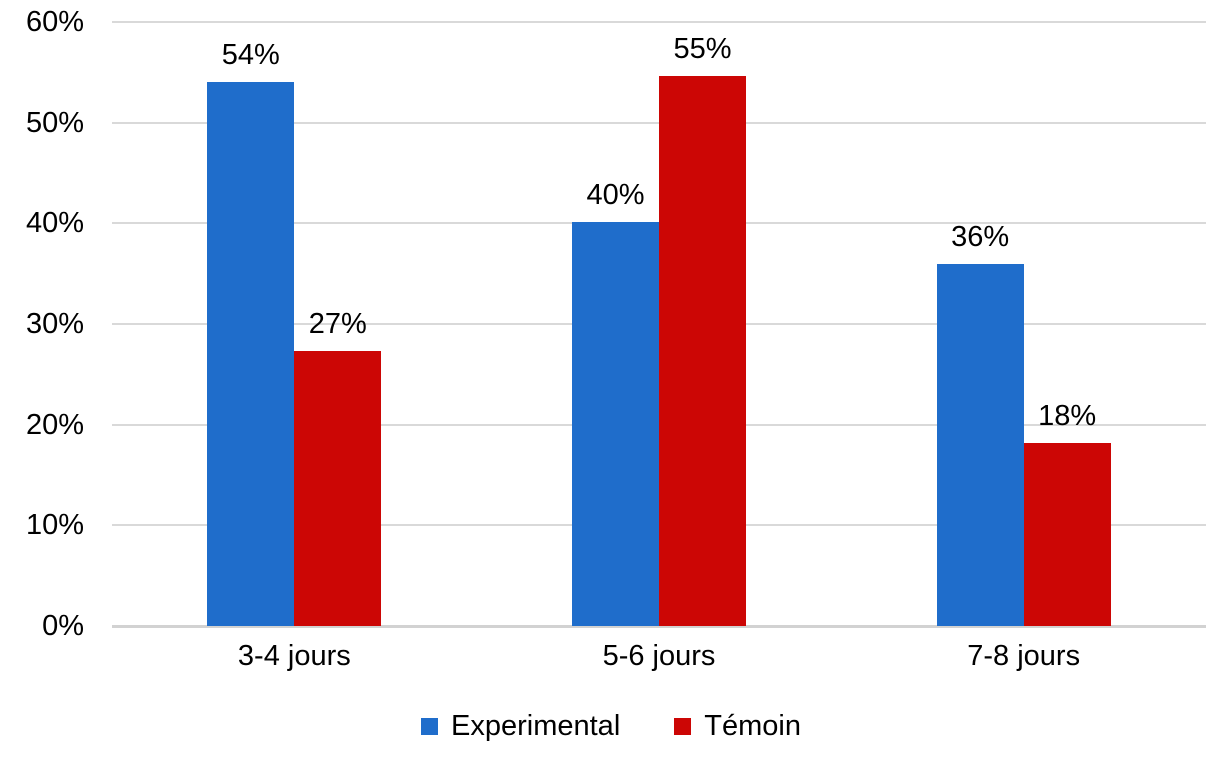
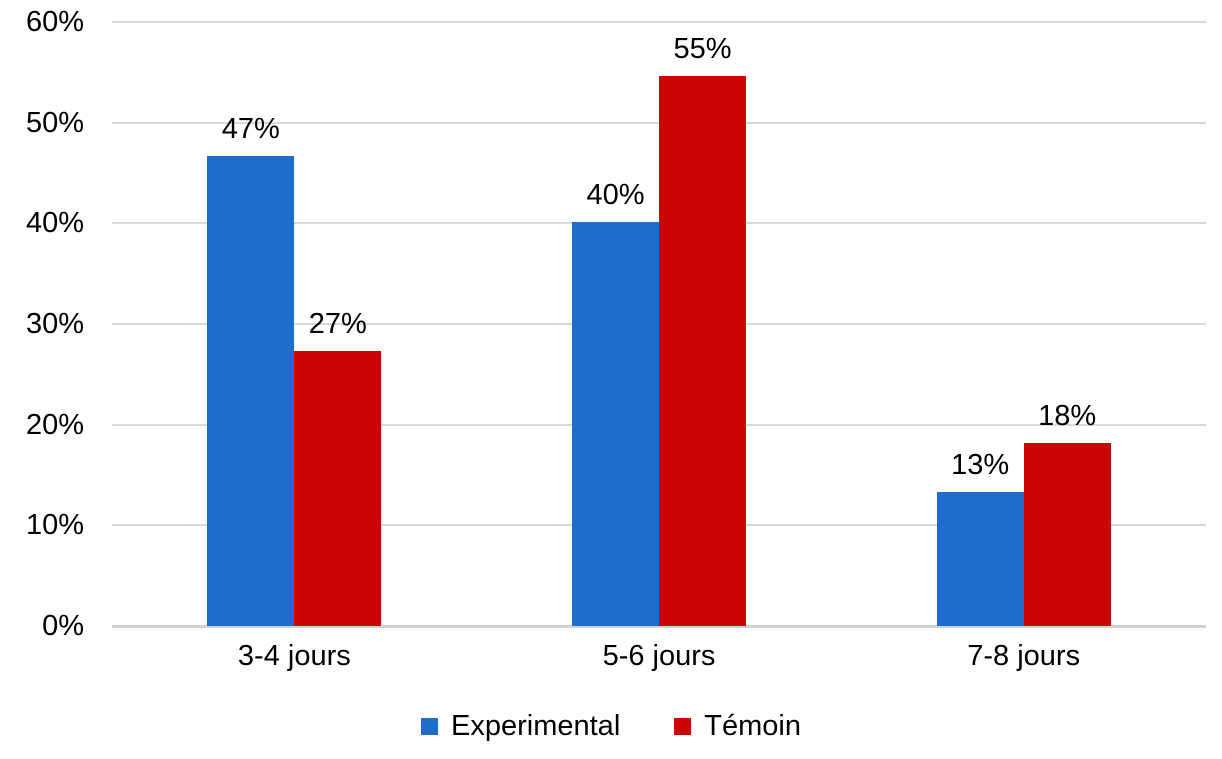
Experimental/3-4 jours: 54% -> 47%
Experimental/7-8 jours: 36% -> 13%
